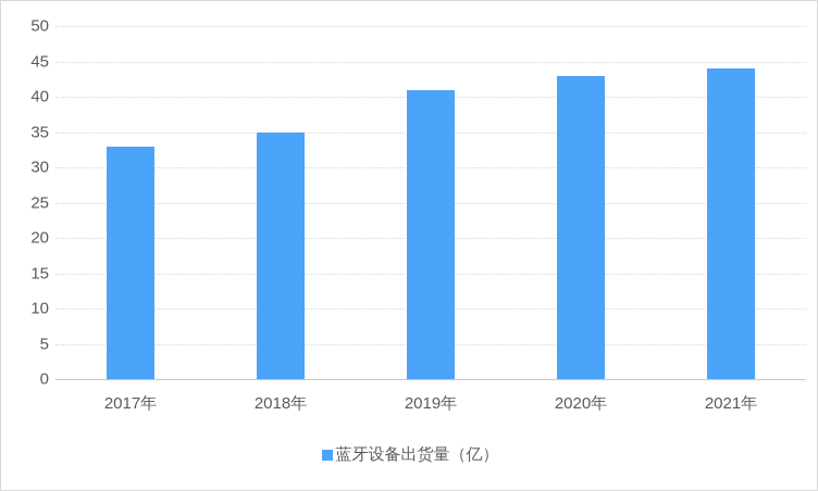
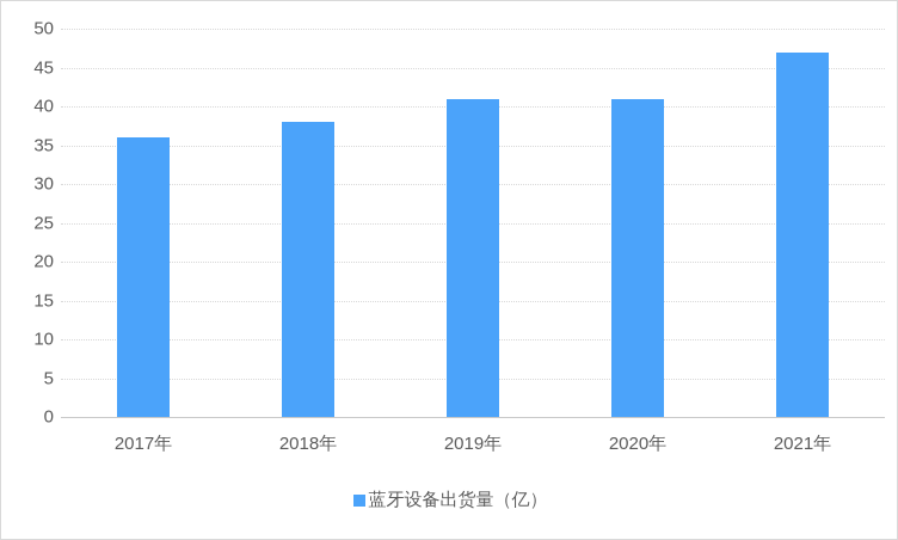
2017年: 33 -> 36
2018年: 35 -> 38
2020年: 43 -> 41
2021年: 44 -> 47
